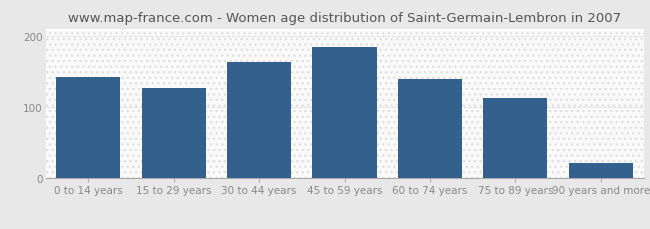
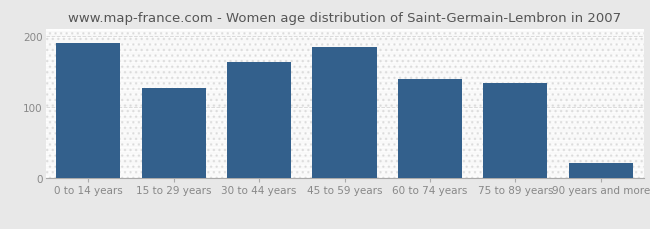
0 to 14 years: 142 -> 190
75 to 89 years: 113 -> 134
